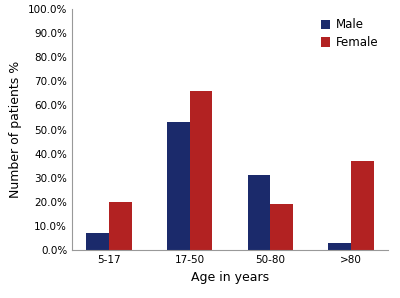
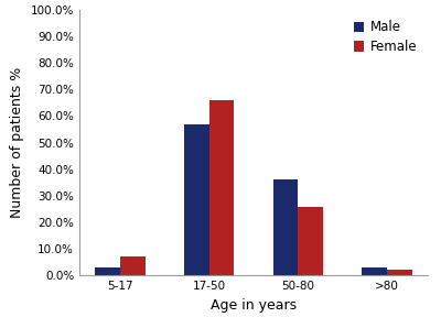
Male/5-17: 7% -> 3%
Female/5-17: 20% -> 7%
Male/17-50: 53% -> 57%
Male/50-80: 31% -> 36%
Female/50-80: 19% -> 26%
Female/>80: 37% -> 2%
